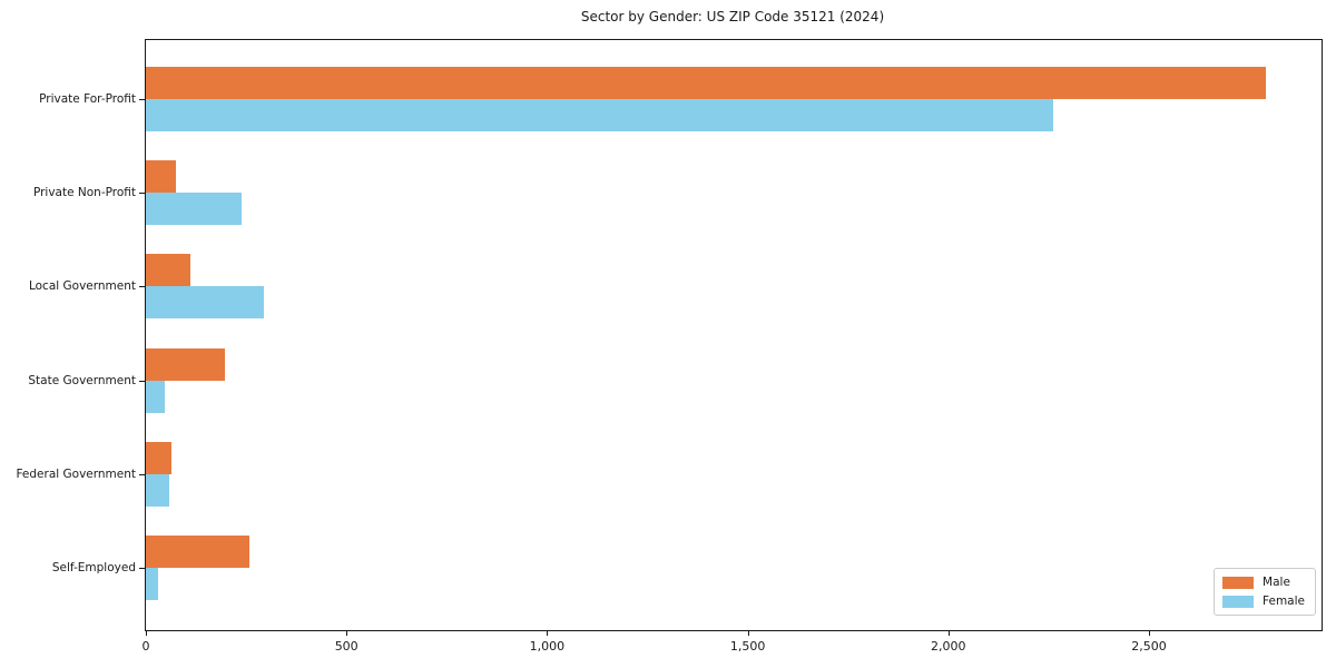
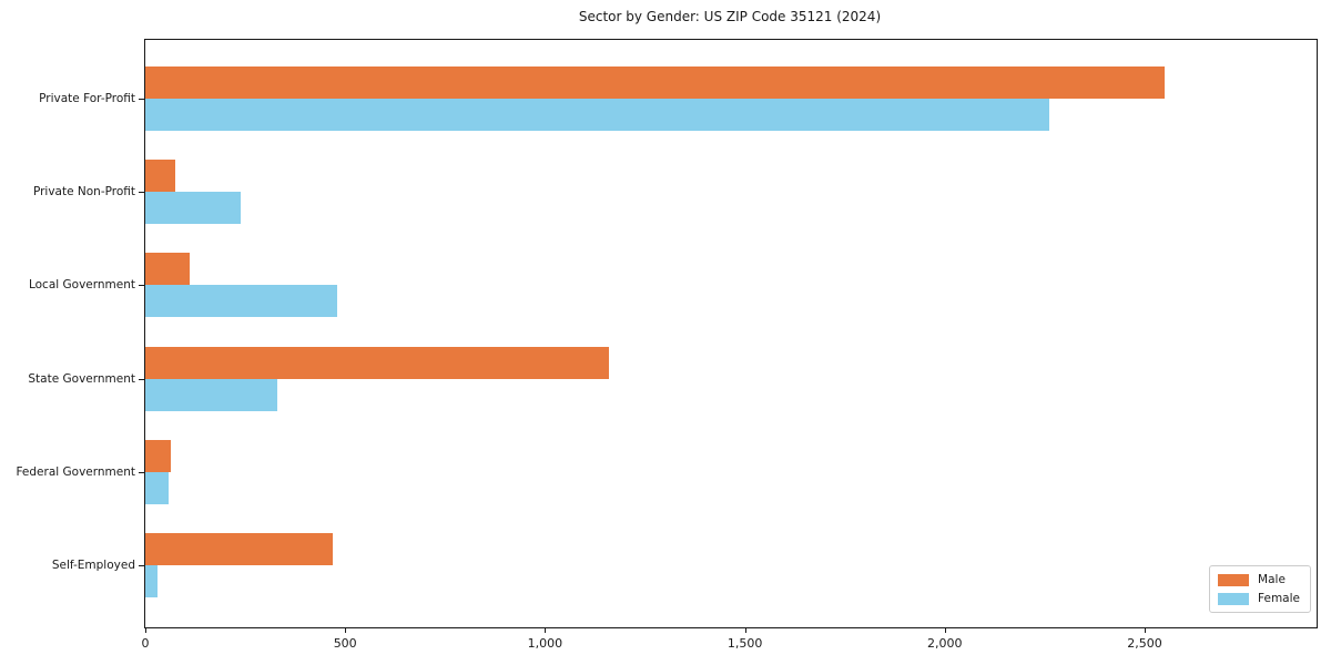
Male/Private For-Profit: 2790 -> 2550
Female/Local Government: 290 -> 480
Male/State Government: 200 -> 1160
Female/State Government: 50 -> 330
Male/Self-Employed: 260 -> 470
